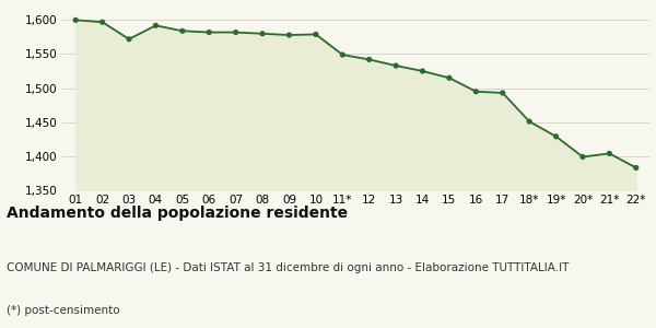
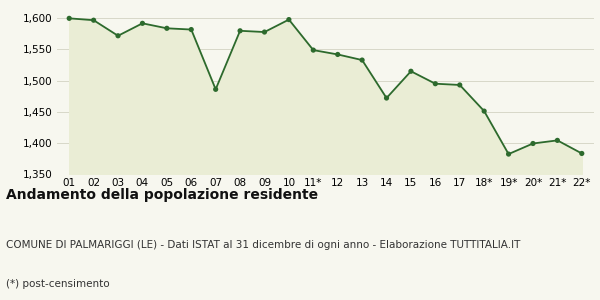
07: 1,582 -> 1,486
10: 1,579 -> 1,598
14: 1,525 -> 1,472
19*: 1,429 -> 1,382
